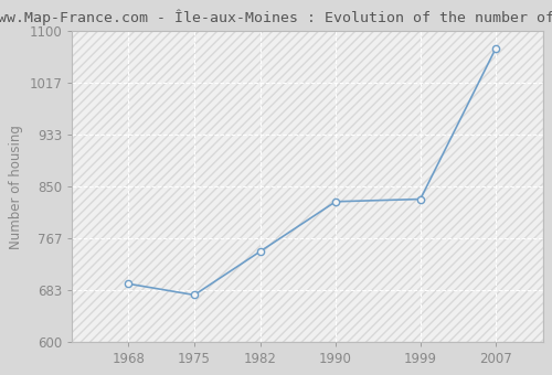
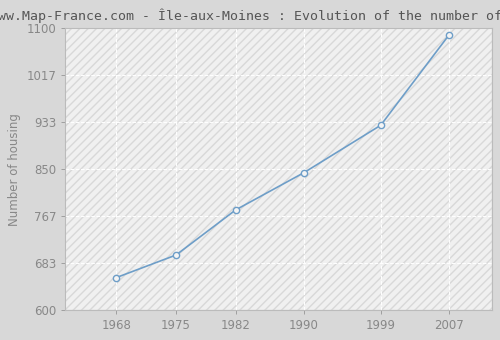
1968: 694 -> 658
1975: 676 -> 698
1982: 746 -> 778
1990: 826 -> 844
1999: 830 -> 928
2007: 1072 -> 1088
